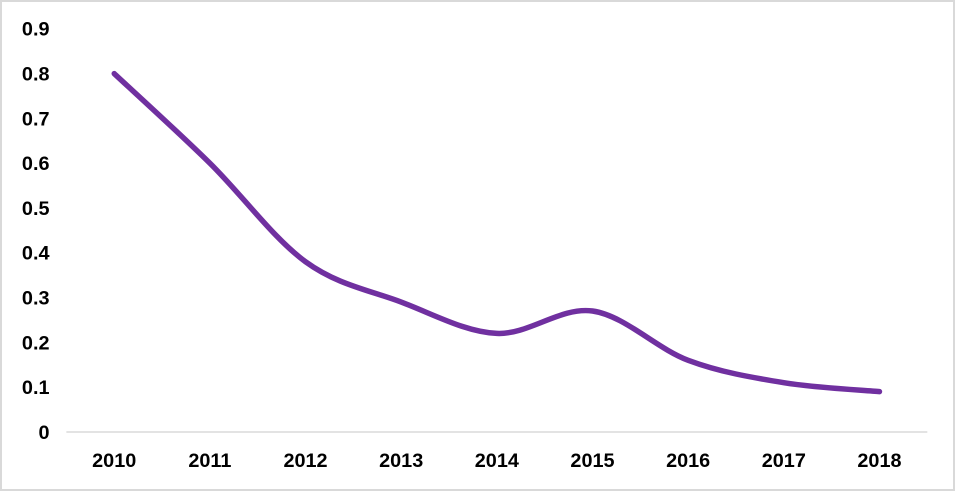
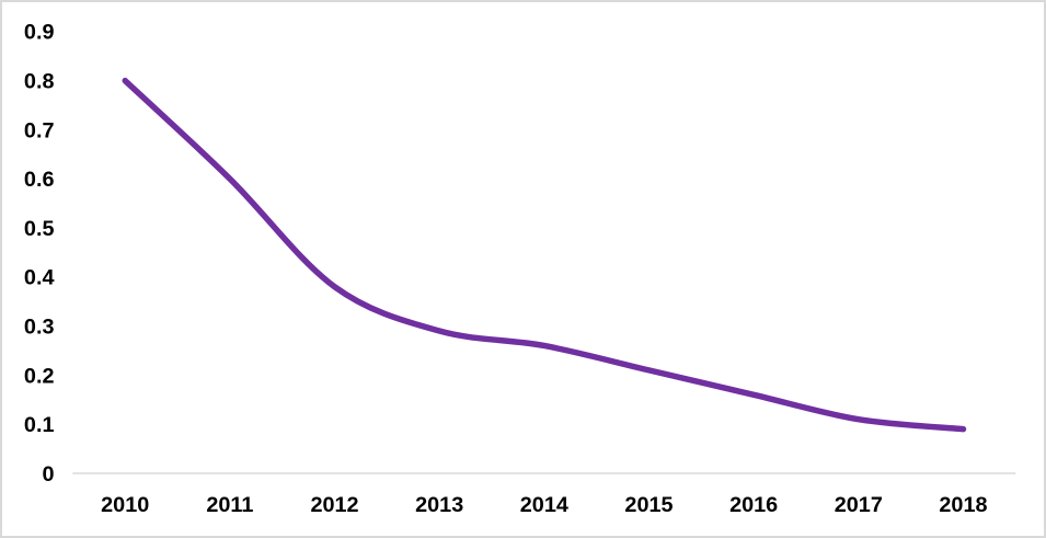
2014: 0.22 -> 0.26
2015: 0.27 -> 0.21
